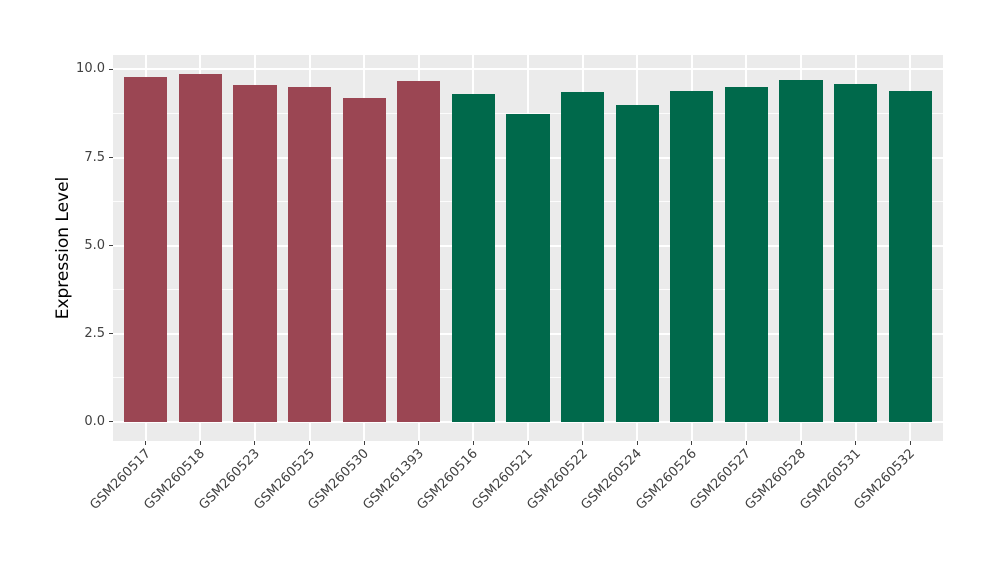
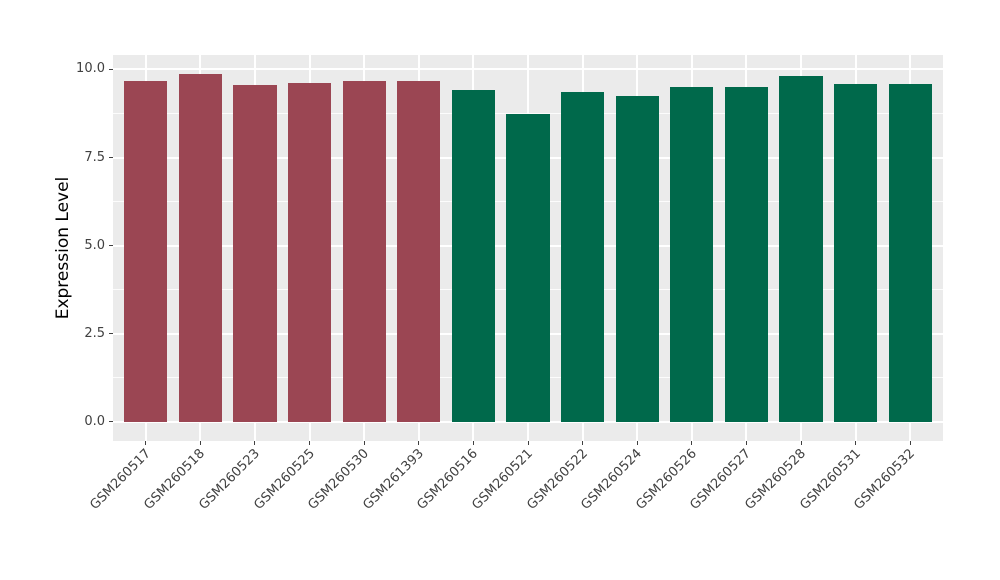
GSM260517: 9.8 -> 9.7
GSM260525: 9.5 -> 9.6
GSM260530: 9.2 -> 9.7
GSM260516: 9.3 -> 9.4
GSM260524: 9.0 -> 9.2
GSM260526: 9.4 -> 9.5
GSM260528: 9.7 -> 9.8
GSM260532: 9.4 -> 9.6
